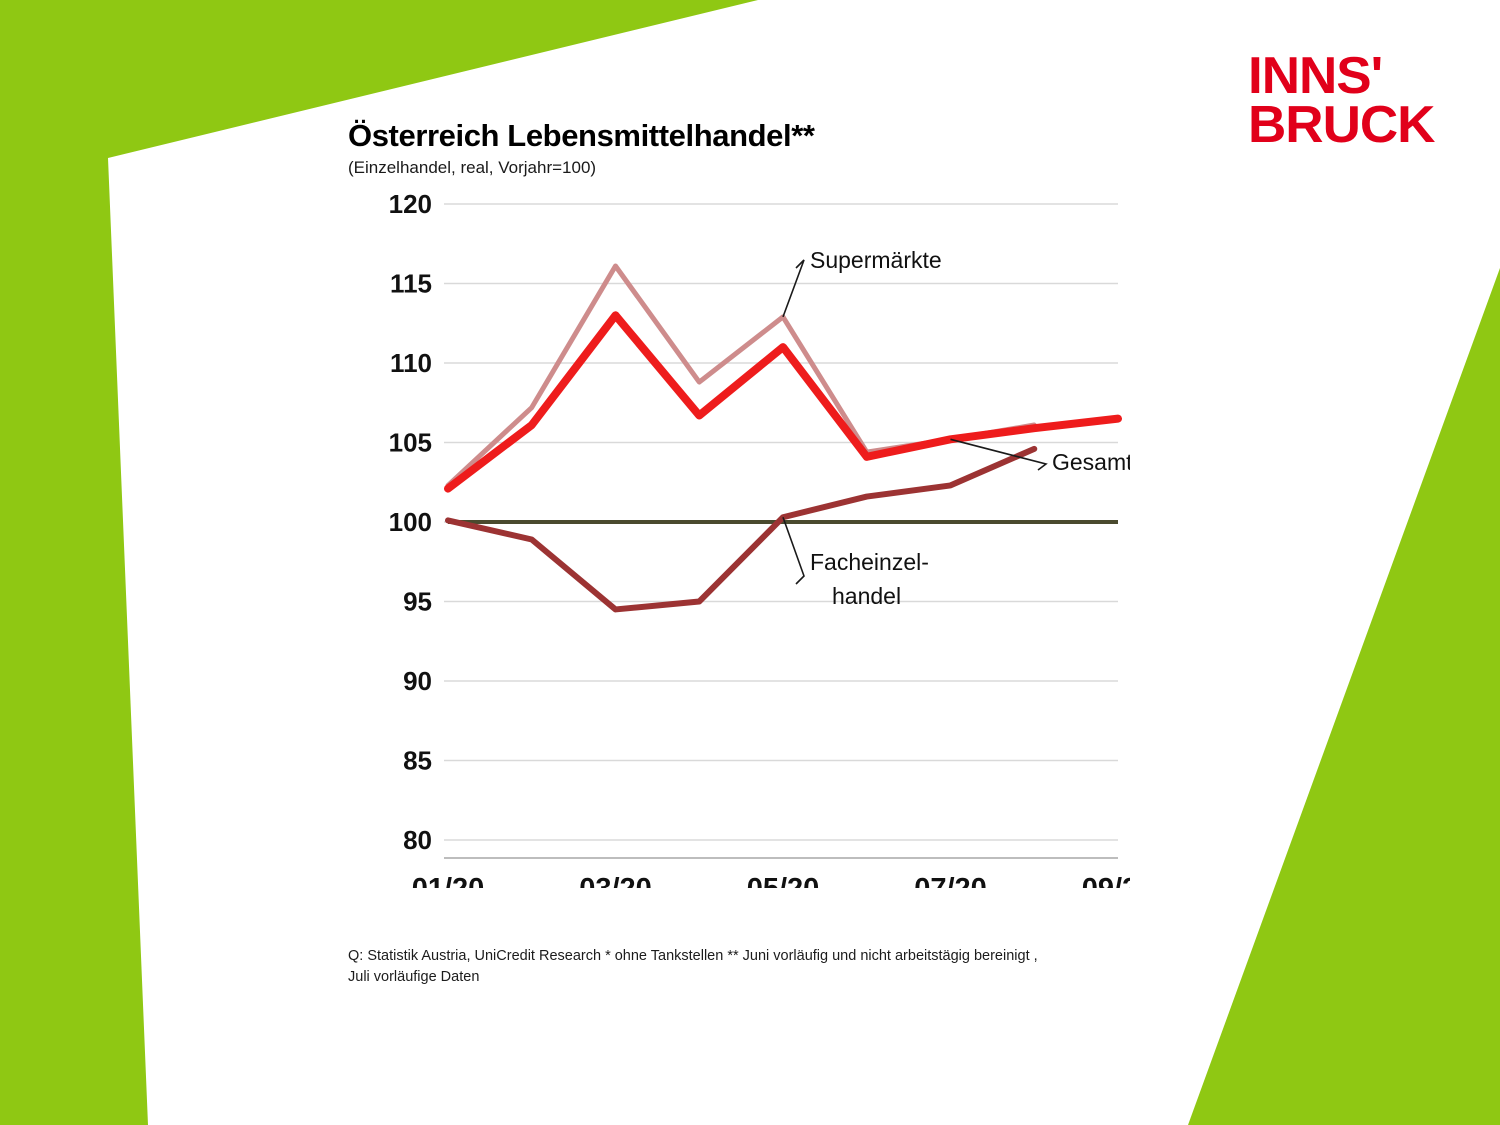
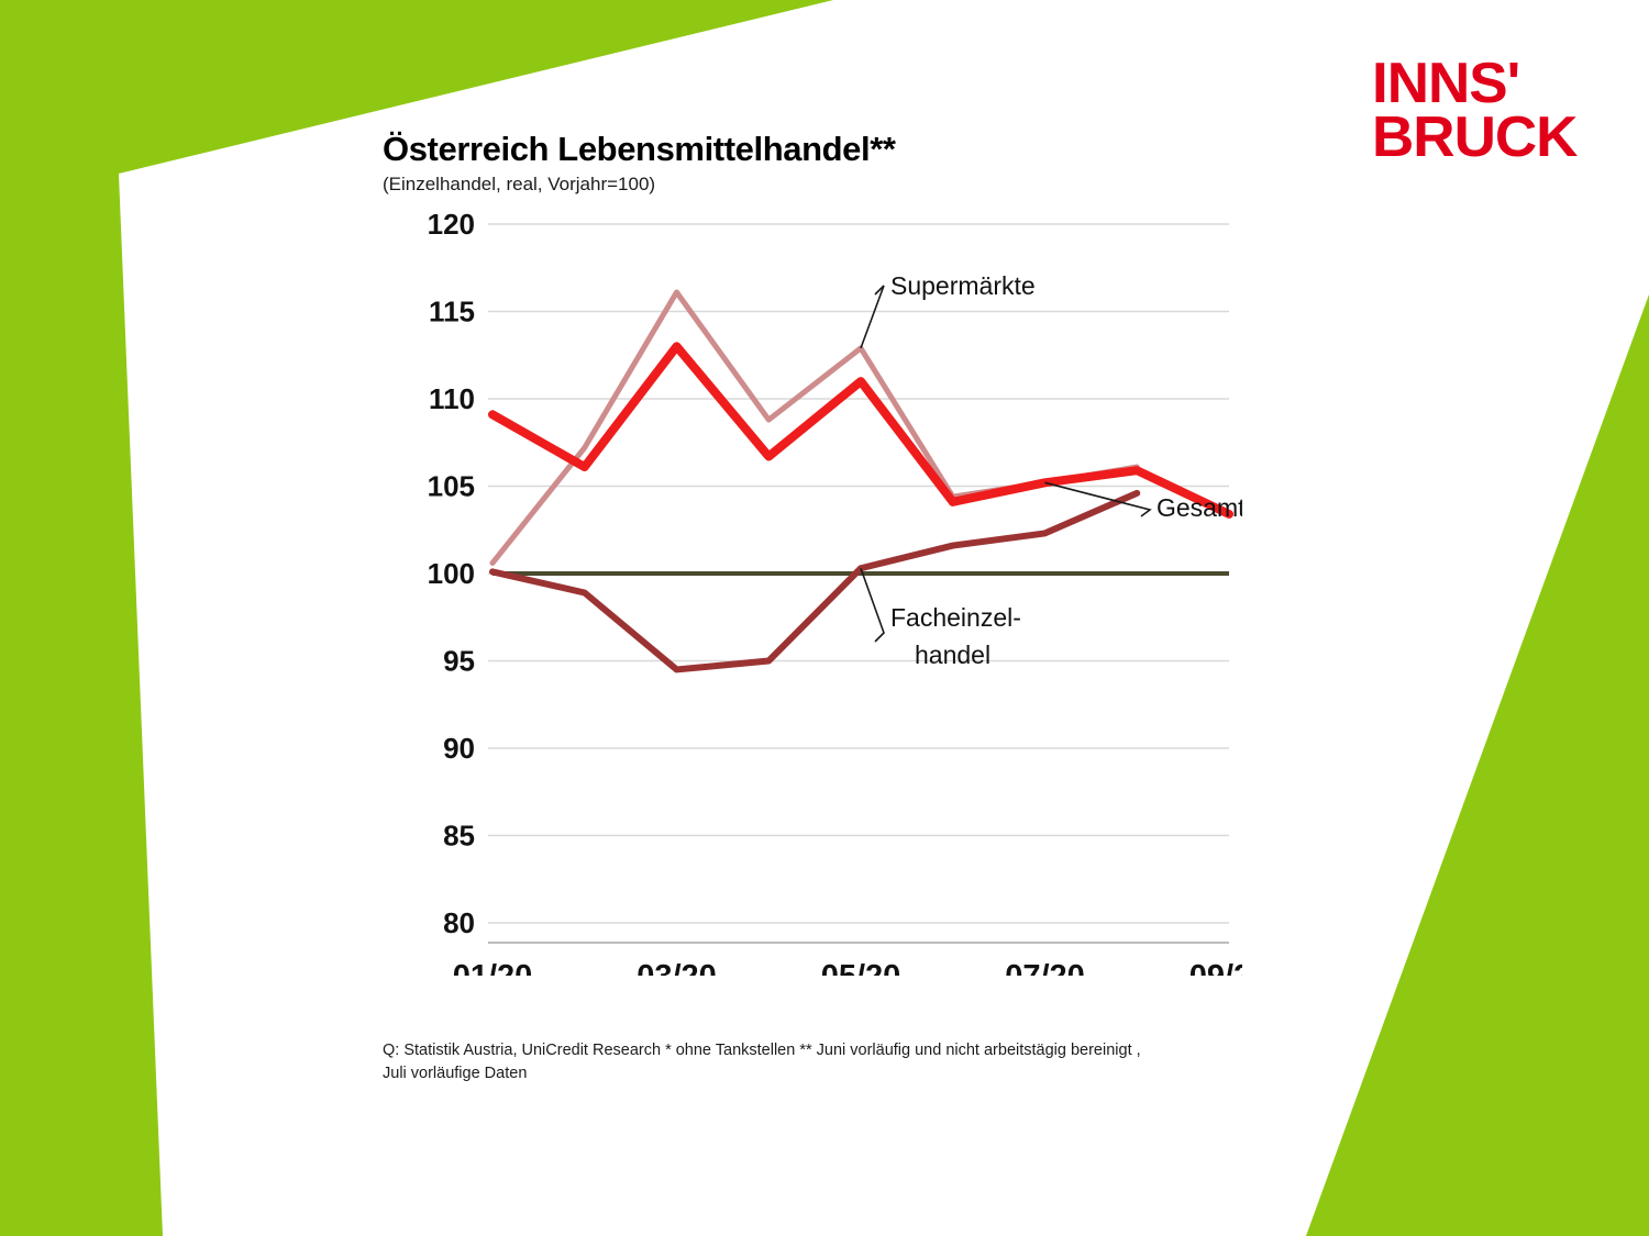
Supermärkte/01/20: 102.3 -> 100.6
Gesamt*/01/20: 102.1 -> 109.1
Gesamt*/09/20: 106.5 -> 103.4
